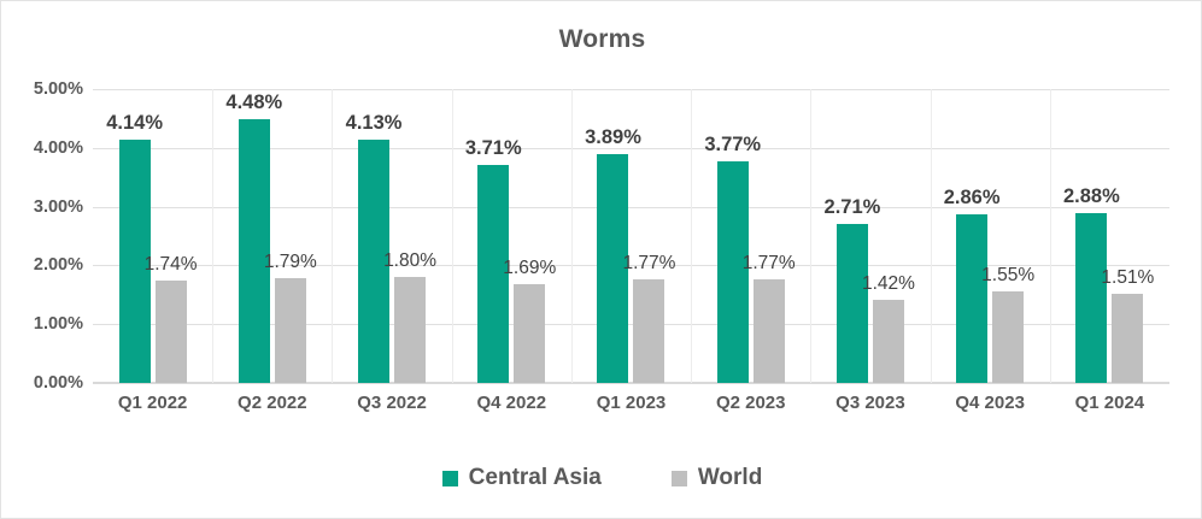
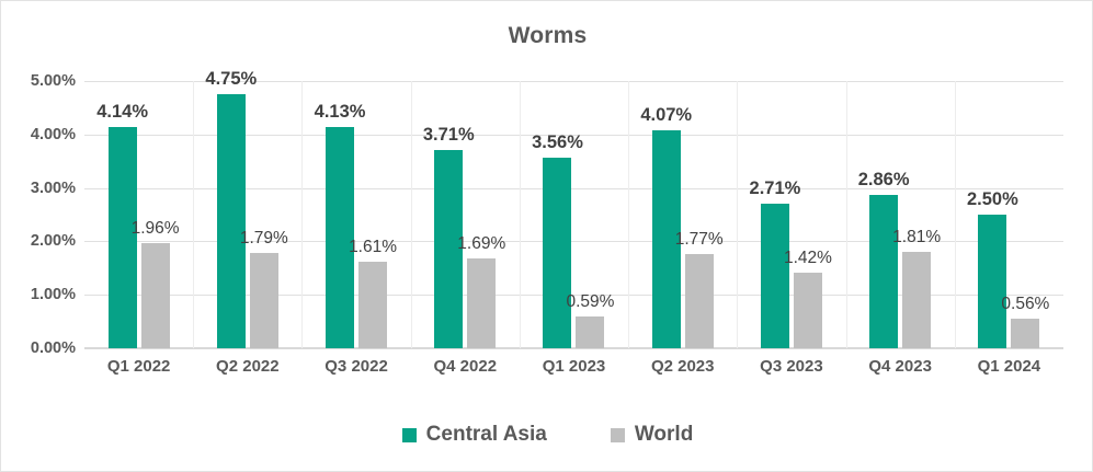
World/Q1 2022: 1.74% -> 1.96%
Central Asia/Q2 2022: 4.48% -> 4.75%
World/Q3 2022: 1.80% -> 1.61%
Central Asia/Q1 2023: 3.89% -> 3.56%
World/Q1 2023: 1.77% -> 0.59%
Central Asia/Q2 2023: 3.77% -> 4.07%
World/Q4 2023: 1.55% -> 1.81%
Central Asia/Q1 2024: 2.88% -> 2.50%
World/Q1 2024: 1.51% -> 0.56%
